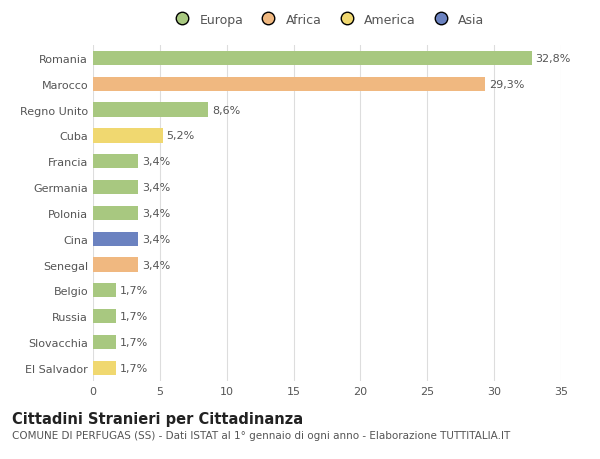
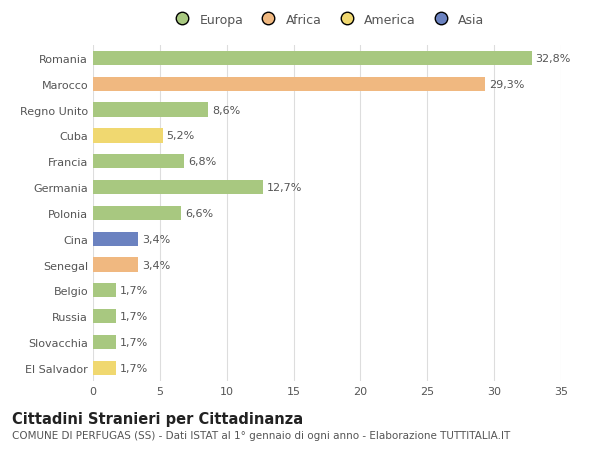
Francia: 3,4% -> 6,8%
Germania: 3,4% -> 12,7%
Polonia: 3,4% -> 6,6%
